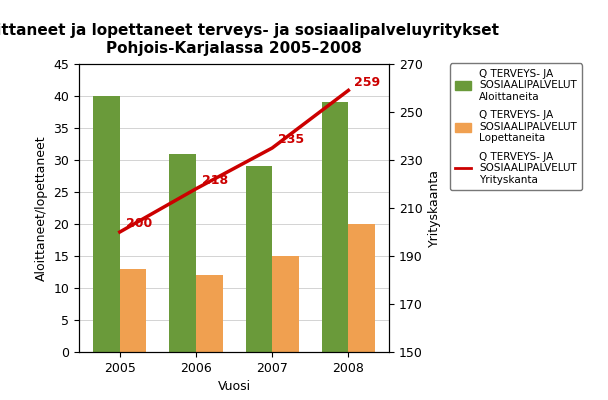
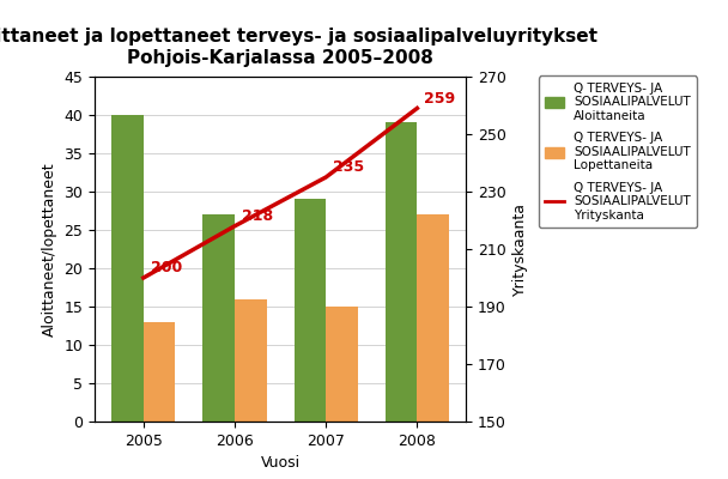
Q TERVEYS- JA SOSIAALIPALVELUT Aloittaneita/2006: 31 -> 27
Q TERVEYS- JA SOSIAALIPALVELUT Lopettaneita/2006: 12 -> 16
Q TERVEYS- JA SOSIAALIPALVELUT Lopettaneita/2008: 20 -> 27
